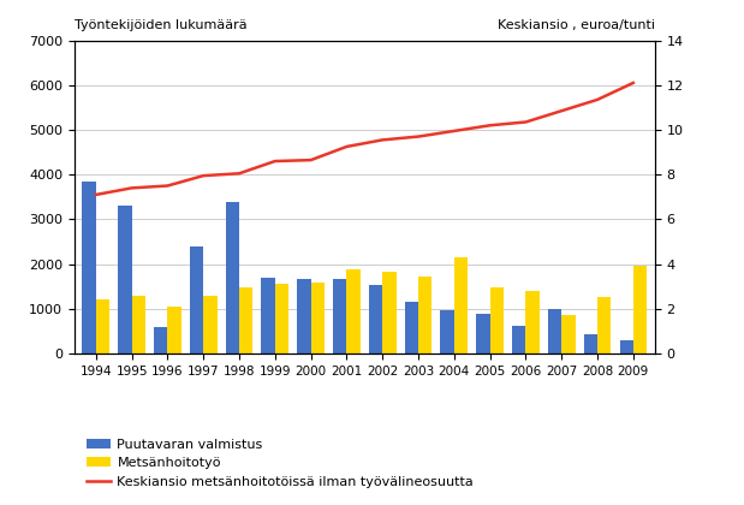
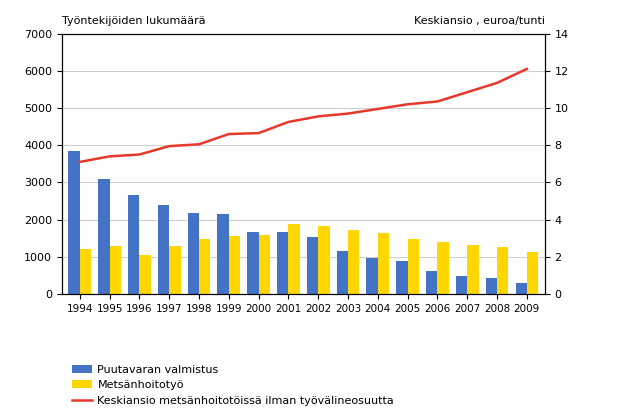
Puutavaran valmistus/1995: 3300 -> 3080
Puutavaran valmistus/1996: 600 -> 2650
Puutavaran valmistus/1998: 3400 -> 2180
Puutavaran valmistus/1999: 1700 -> 2150
Metsänhoitotyö/2004: 2150 -> 1640
Puutavaran valmistus/2007: 1000 -> 480
Metsänhoitotyö/2007: 850 -> 1330
Metsänhoitotyö/2009: 1950 -> 1140
